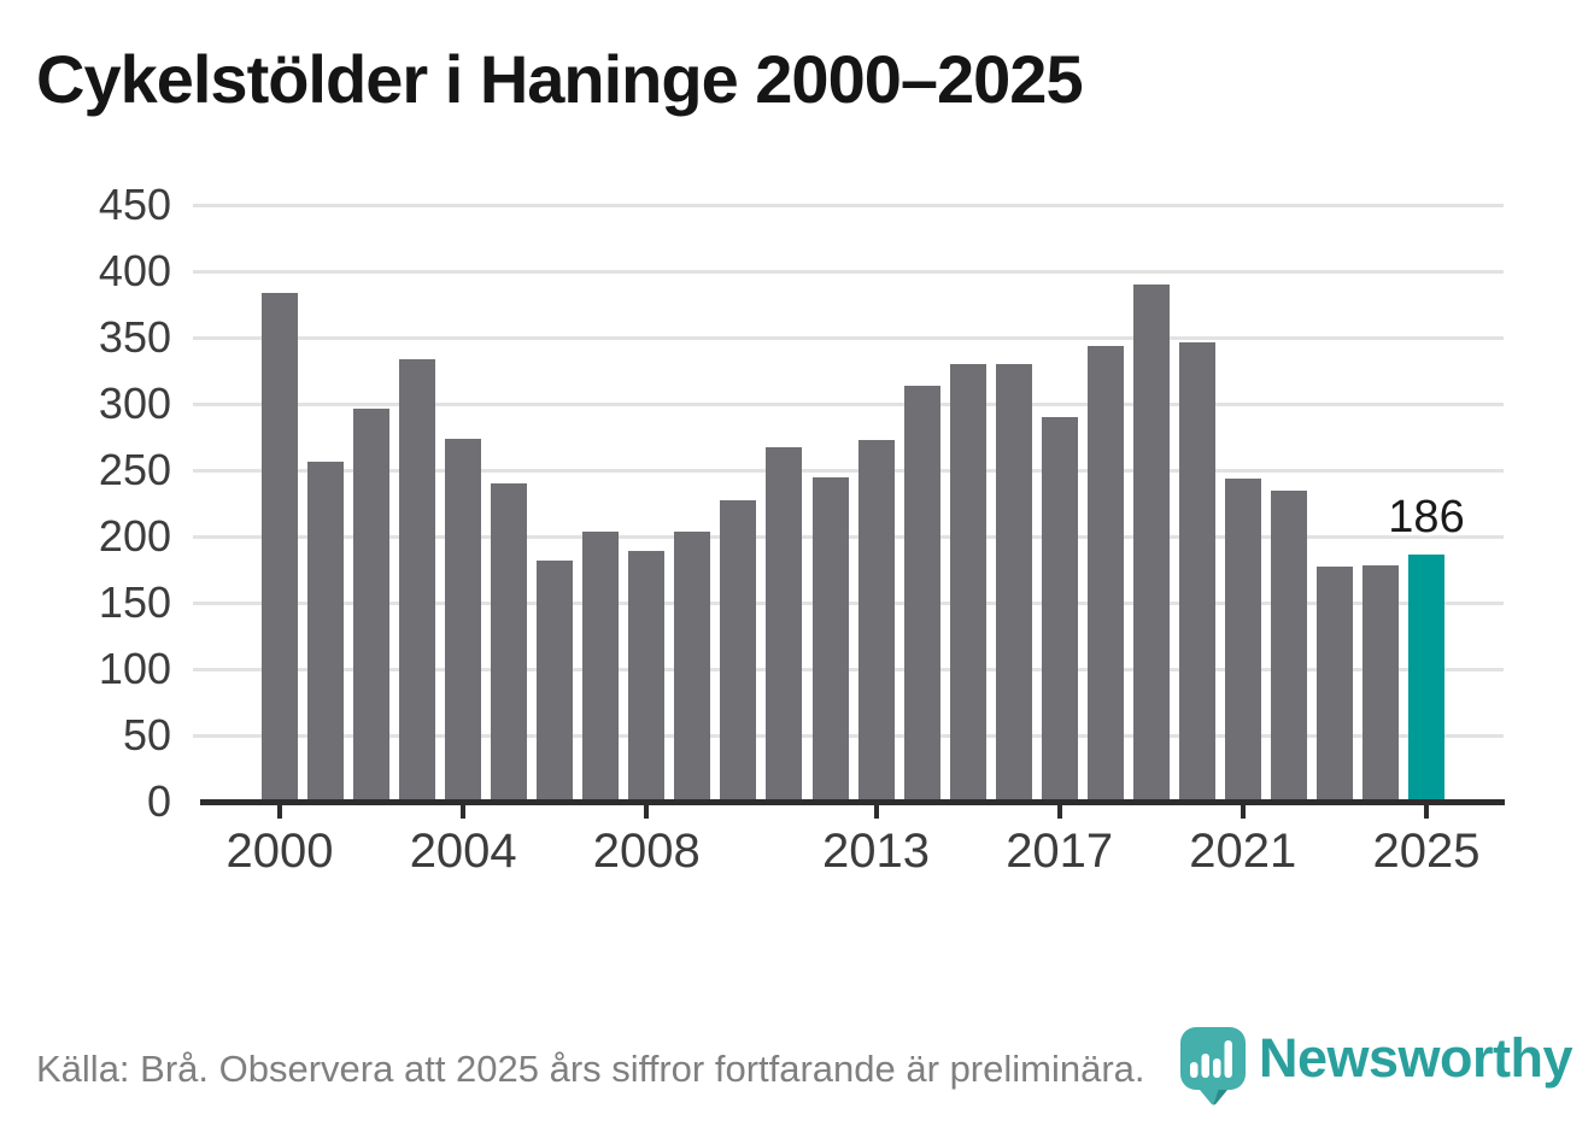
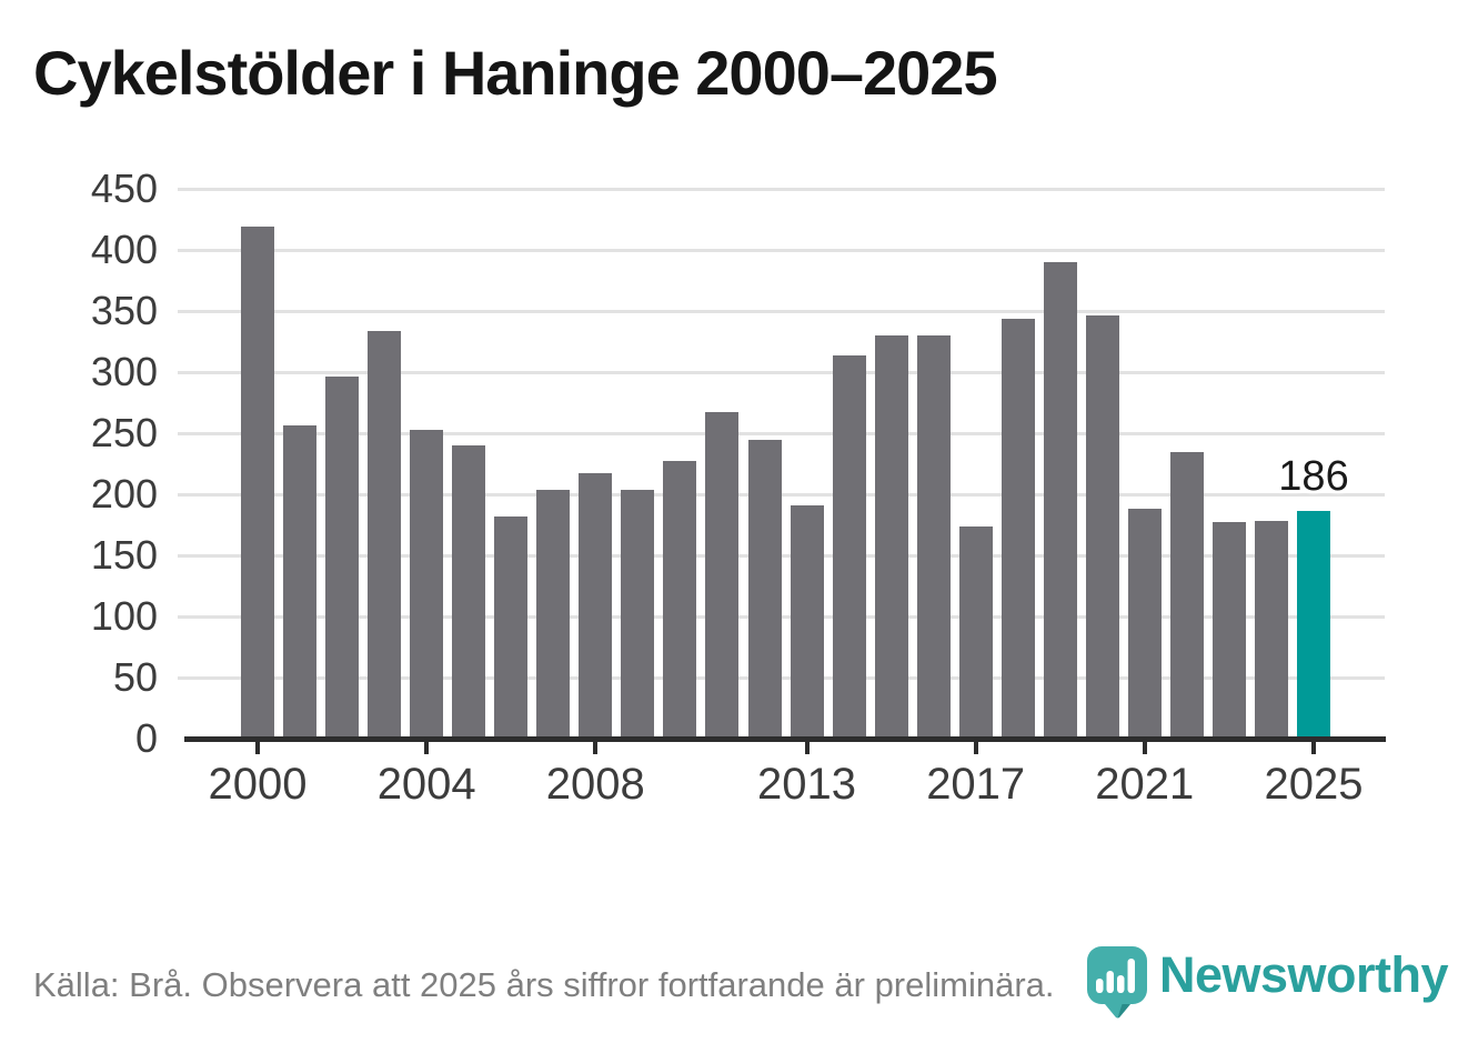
2000: 384 -> 419
2004: 274 -> 253
2008: 189 -> 217
2013: 273 -> 191
2017: 290 -> 174
2021: 244 -> 188
